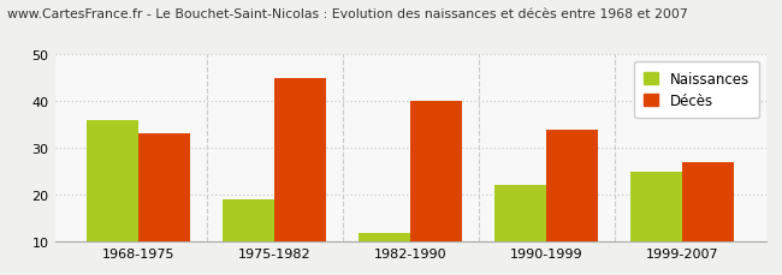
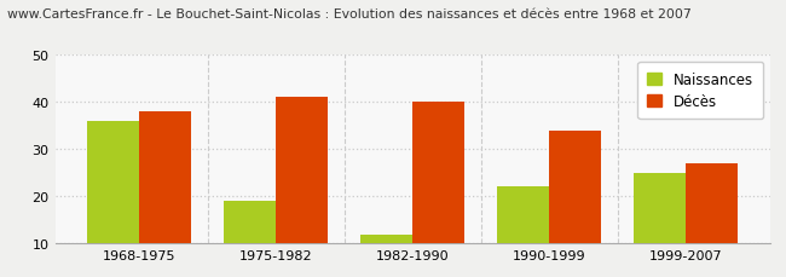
Décès/1968-1975: 33 -> 38
Décès/1975-1982: 45 -> 41
